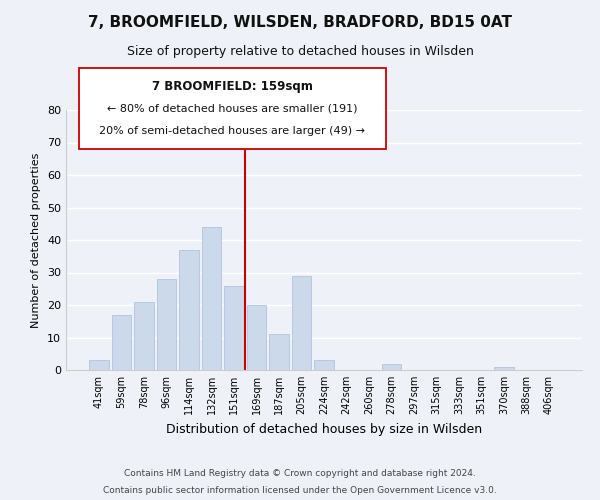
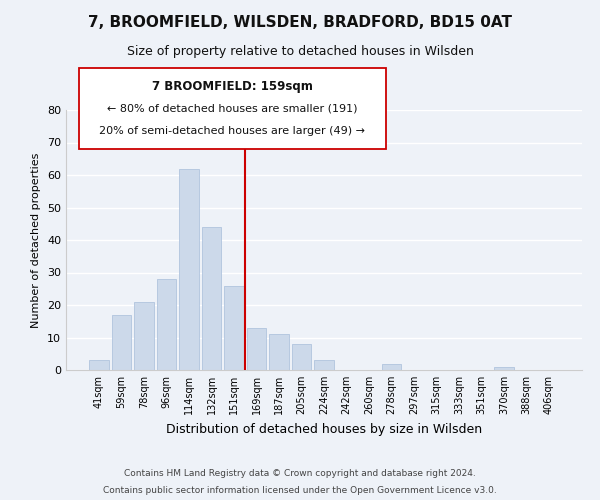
114sqm: 37 -> 62
169sqm: 20 -> 13
205sqm: 29 -> 8
